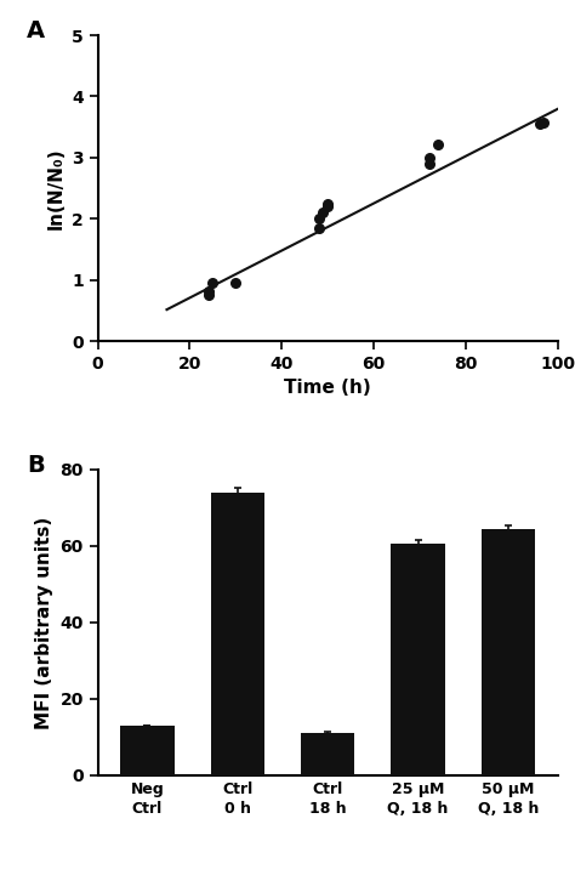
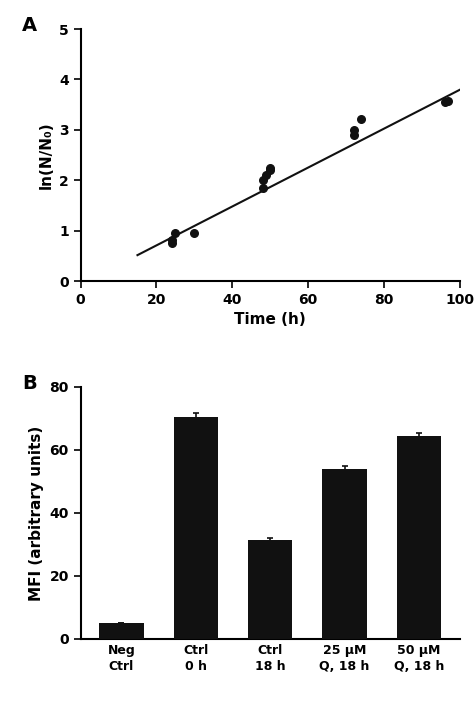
Neg Ctrl: 13.0 -> 5.0
Ctrl 0 h: 74.0 -> 70.5
Ctrl 18 h: 11.0 -> 31.5
25 μM Q, 18 h: 60.5 -> 54.0
